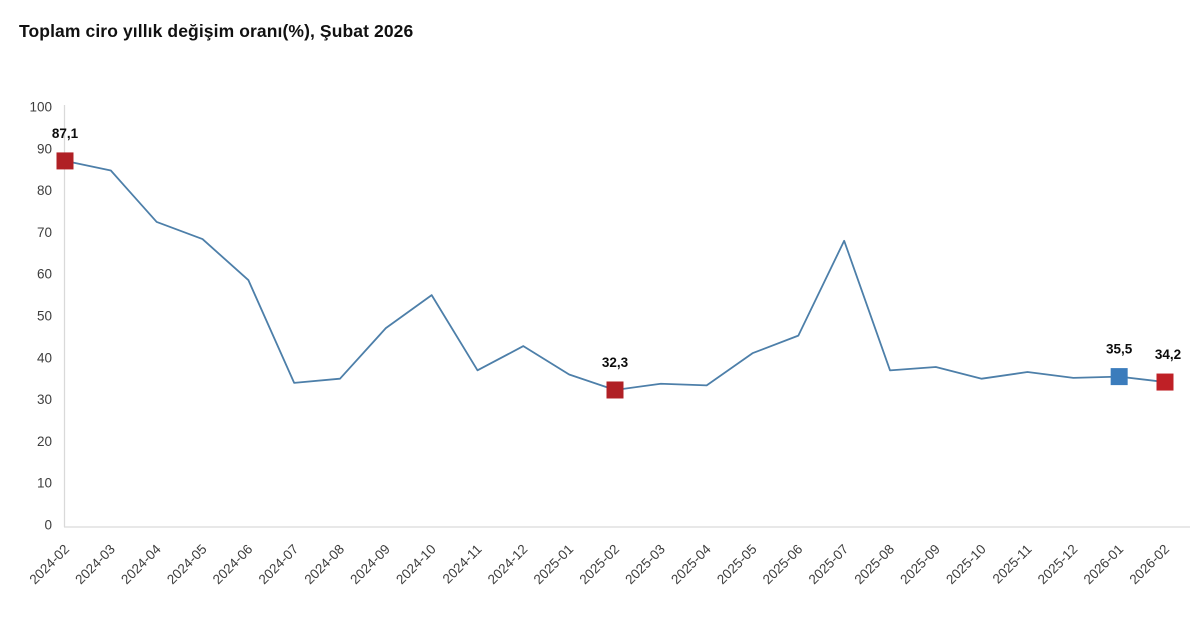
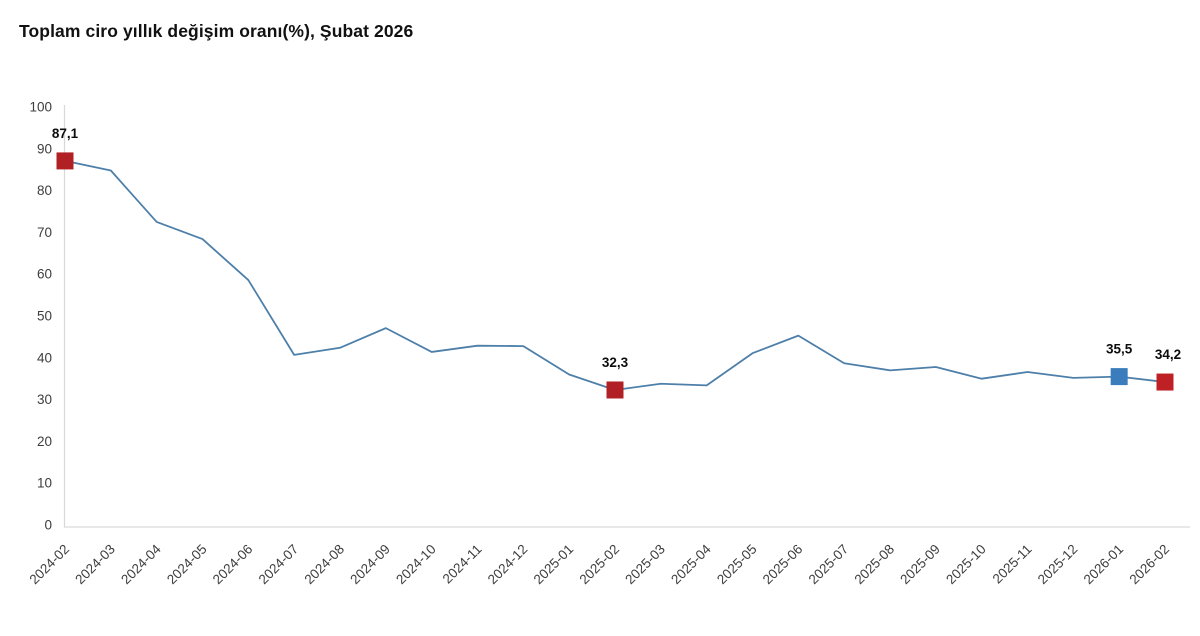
2024-07: 34 -> 41
2024-08: 35 -> 42
2024-10: 55 -> 41
2024-11: 37 -> 43
2025-07: 68 -> 39
